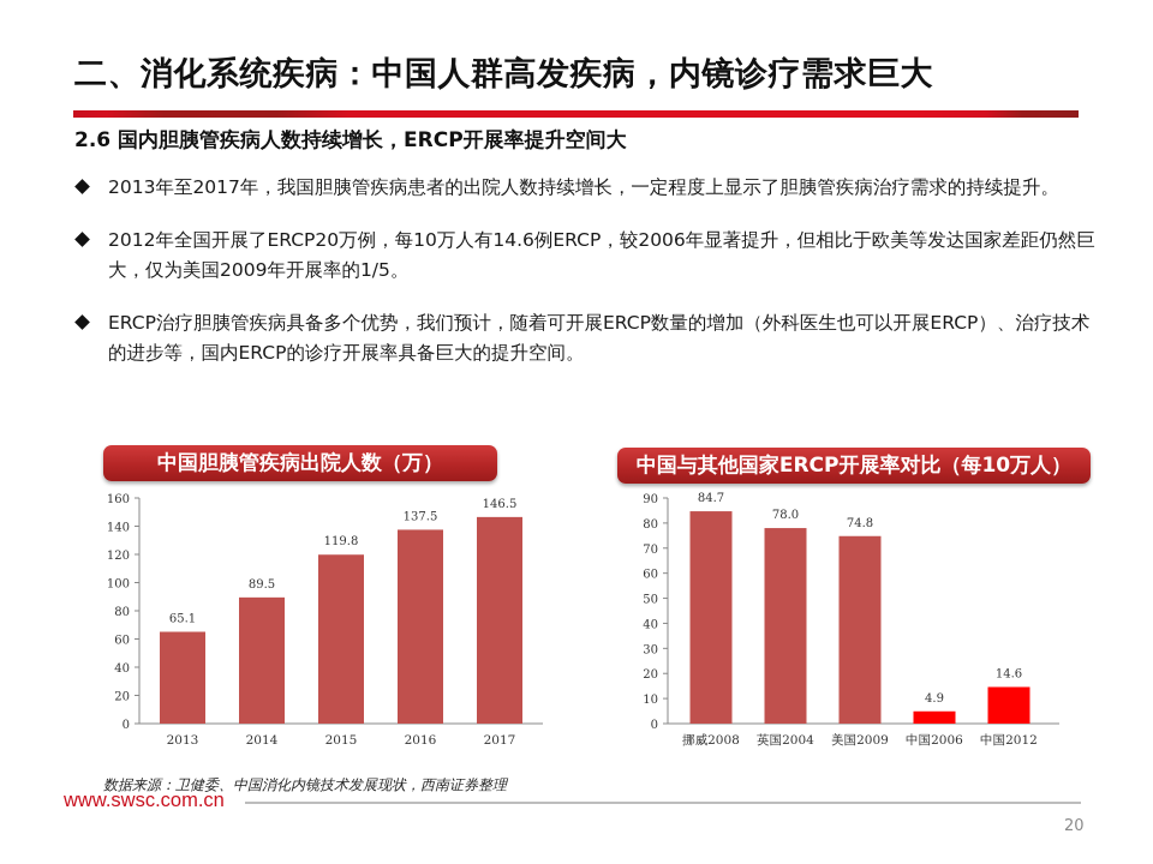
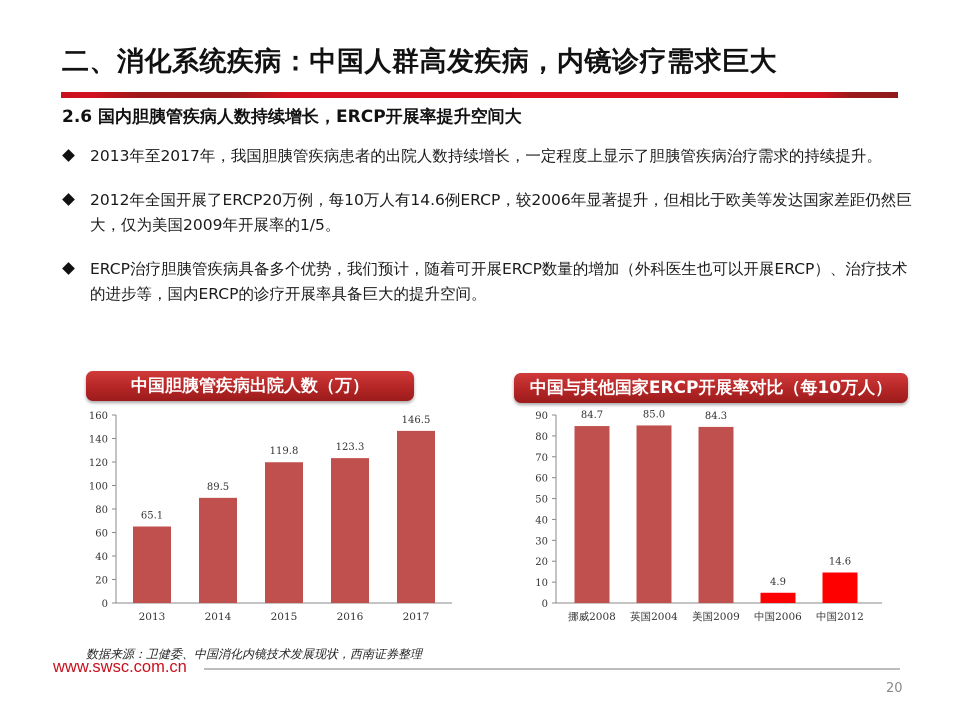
中国胆胰管疾病出院人数（万）/2016: 137.5 -> 123.3
中国与其他国家ERCP开展率对比（每10万人）/英国2004: 78.0 -> 85.0
中国与其他国家ERCP开展率对比（每10万人）/美国2009: 74.8 -> 84.3
